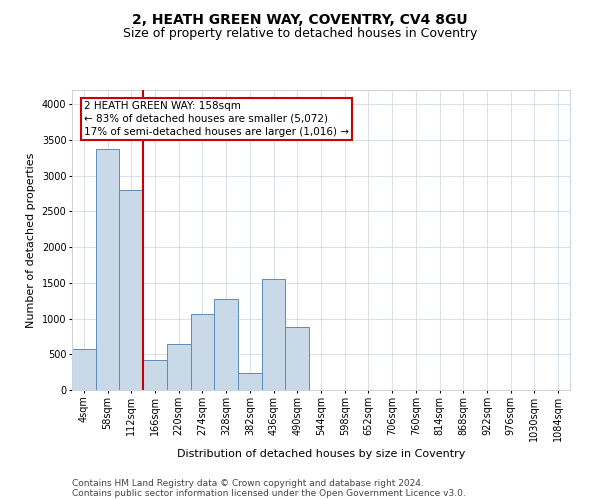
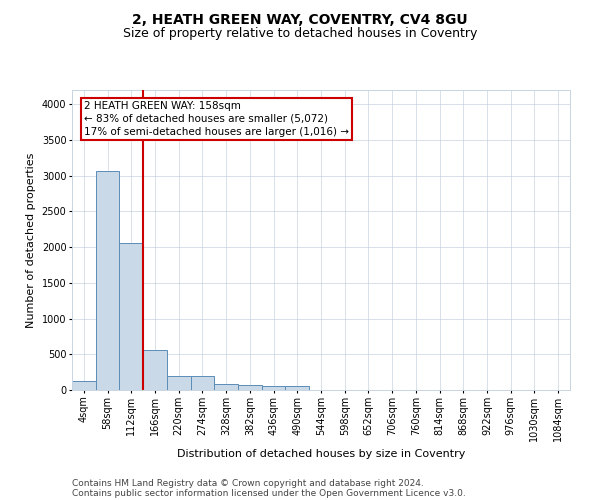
4sqm: 580 -> 130
58sqm: 3380 -> 3060
112sqm: 2800 -> 2060
166sqm: 420 -> 560
220sqm: 640 -> 200
274sqm: 1060 -> 200
328sqm: 1280 -> 80
382sqm: 240 -> 60
436sqm: 1560 -> 50
490sqm: 880 -> 50
